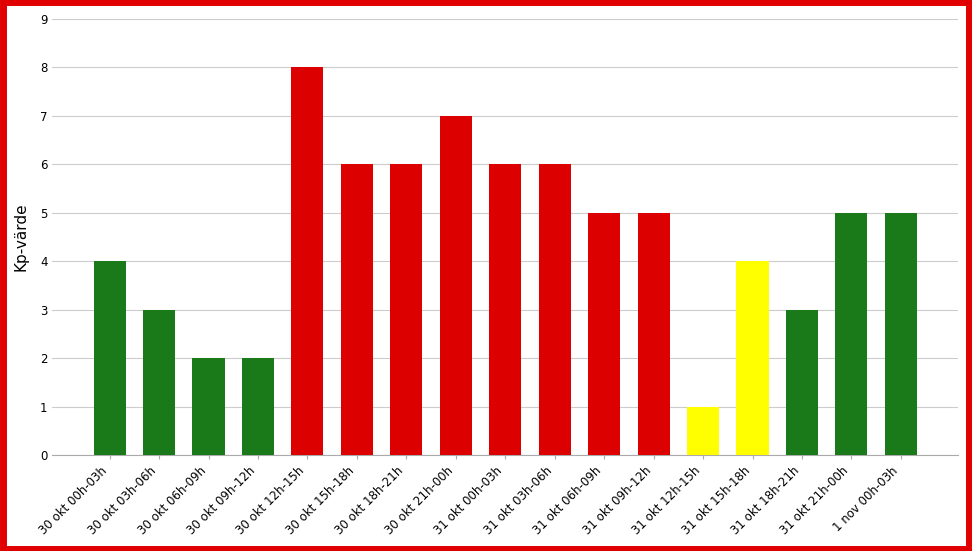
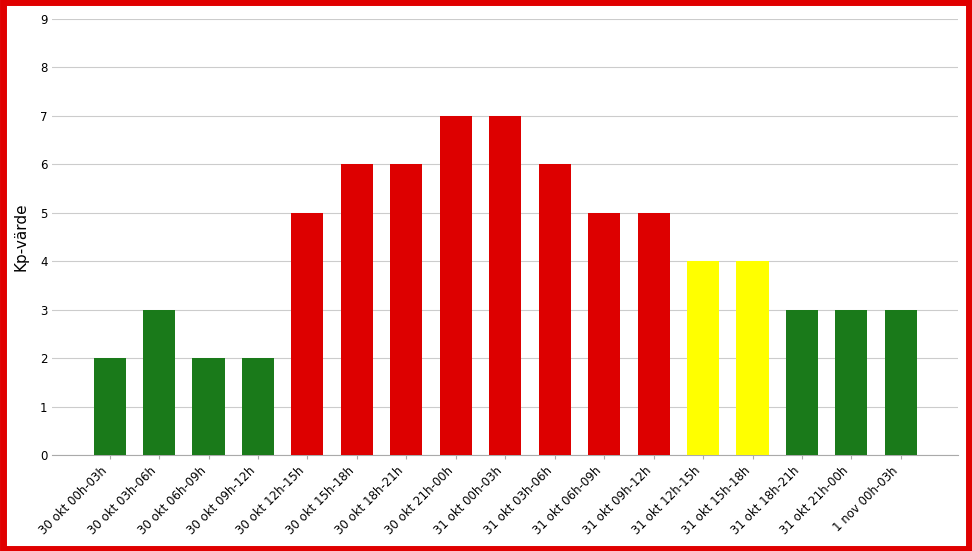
30 okt 00h-03h: 4 -> 2
30 okt 12h-15h: 8 -> 5
31 okt 00h-03h: 6 -> 7
31 okt 12h-15h: 1 -> 4
31 okt 21h-00h: 5 -> 3
1 nov 00h-03h: 5 -> 3
